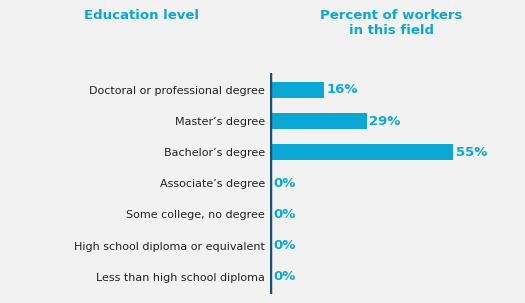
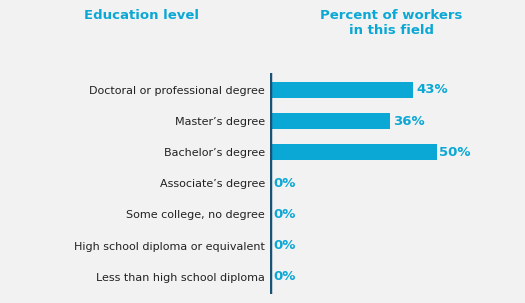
Doctoral or professional degree: 16% -> 43%
Master’s degree: 29% -> 36%
Bachelor’s degree: 55% -> 50%
